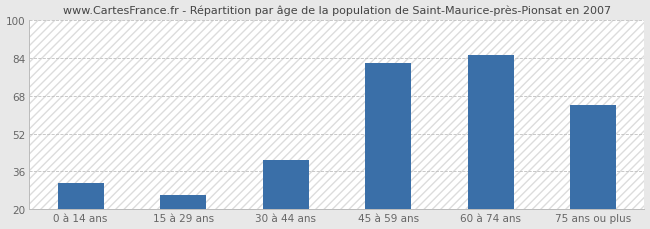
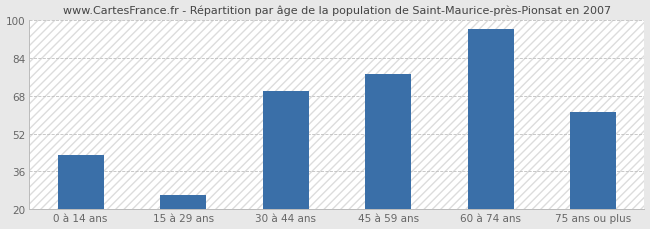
0 à 14 ans: 31 -> 43
30 à 44 ans: 41 -> 70
45 à 59 ans: 82 -> 77
60 à 74 ans: 85 -> 96
75 ans ou plus: 64 -> 61
